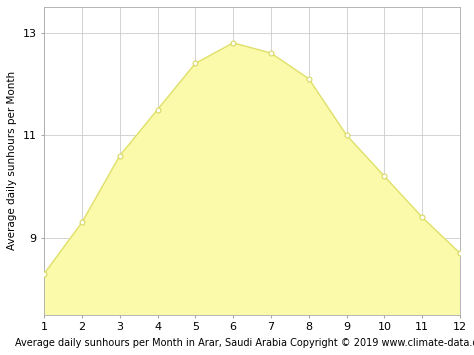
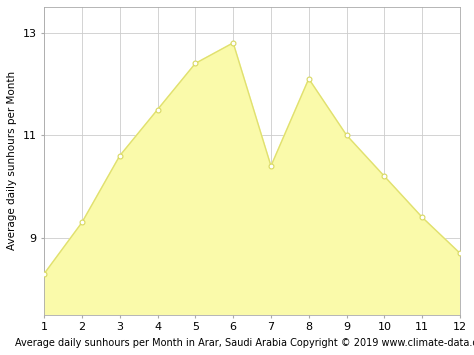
7: 12.6 -> 10.4
